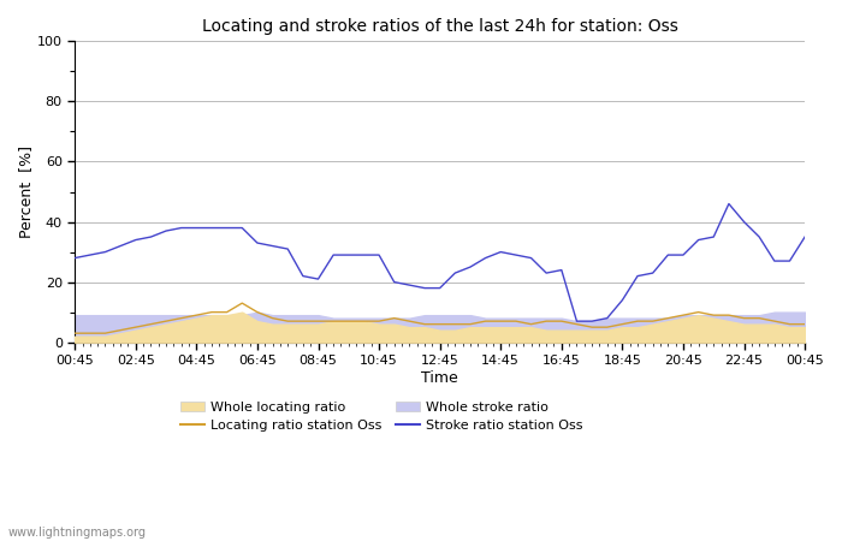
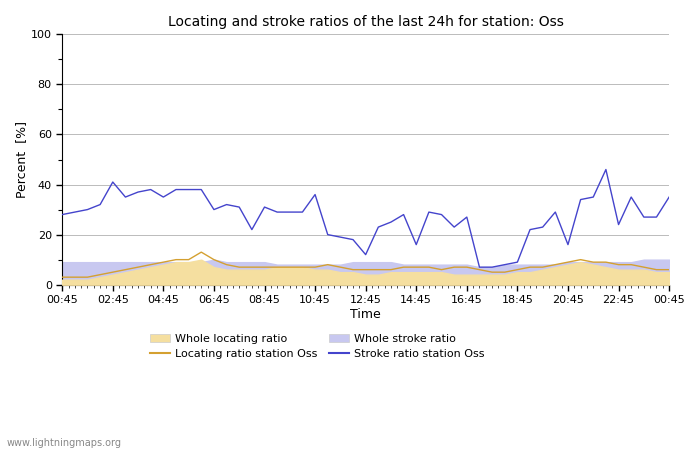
Stroke ratio station Oss/02:45: 34 -> 41
Stroke ratio station Oss/04:45: 38 -> 35
Stroke ratio station Oss/06:45: 33 -> 30
Stroke ratio station Oss/08:45: 21 -> 31
Stroke ratio station Oss/10:45: 29 -> 36
Stroke ratio station Oss/12:45: 18 -> 12
Stroke ratio station Oss/14:45: 30 -> 16
Stroke ratio station Oss/16:45: 24 -> 27
Stroke ratio station Oss/18:45: 14 -> 9
Stroke ratio station Oss/20:45: 29 -> 16
Stroke ratio station Oss/22:45: 40 -> 24
